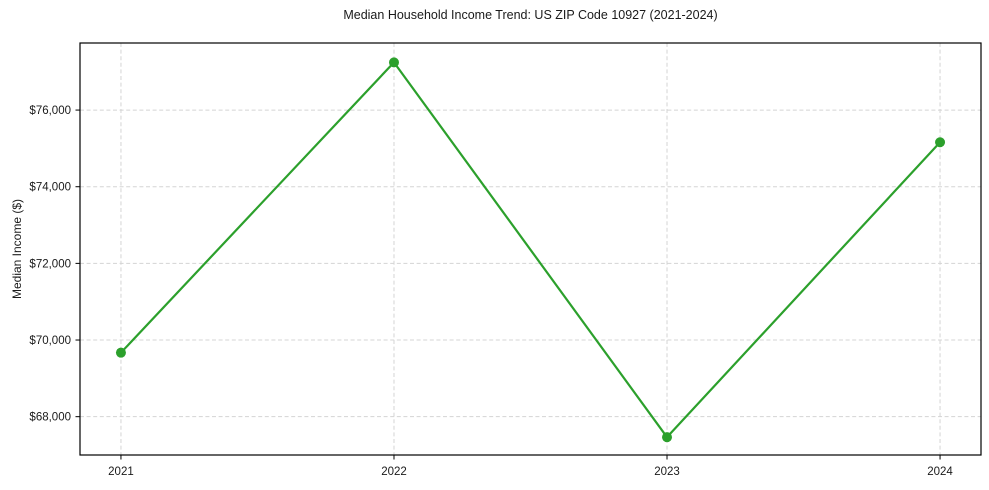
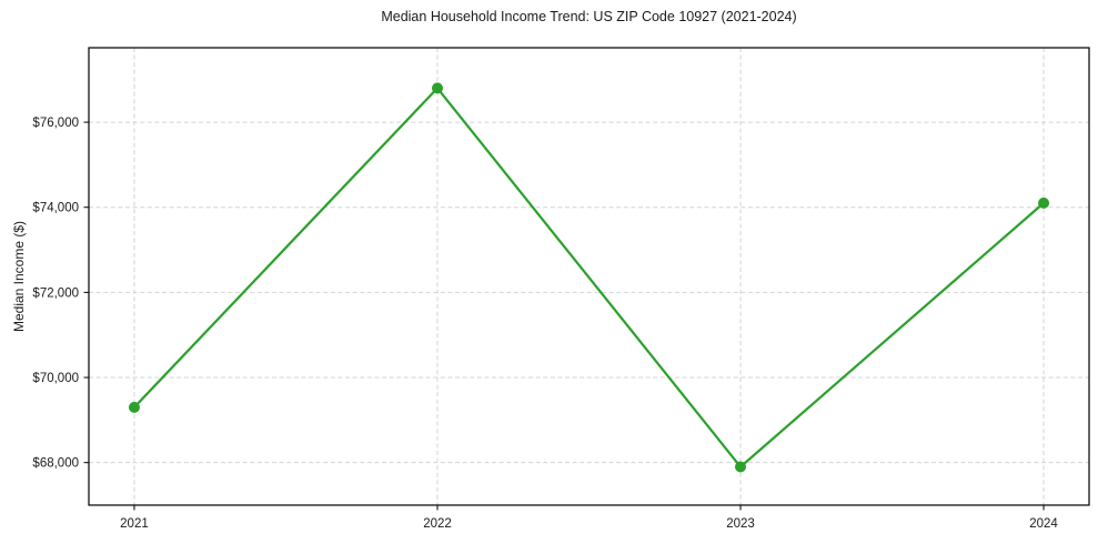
2021: $69700 -> $69300
2022: $77200 -> $76800
2023: $67500 -> $67900
2024: $75200 -> $74100
